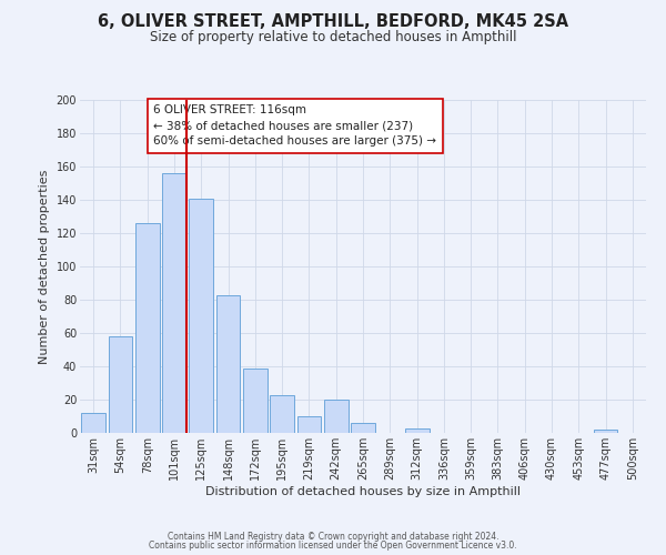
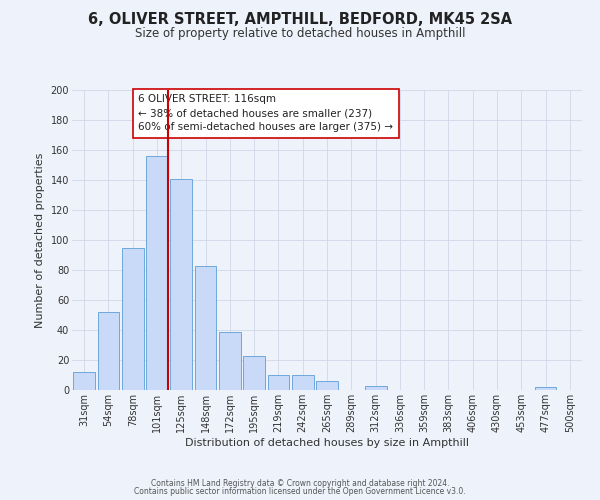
54sqm: 58 -> 52
78sqm: 126 -> 95
242sqm: 20 -> 10
